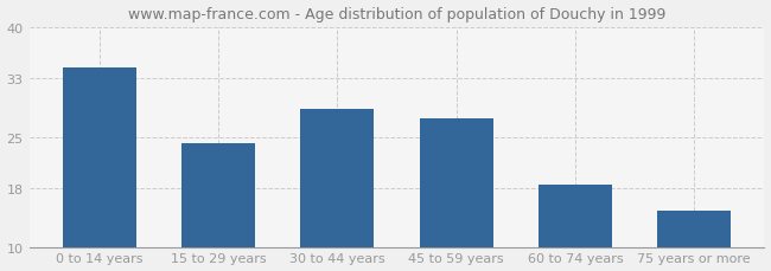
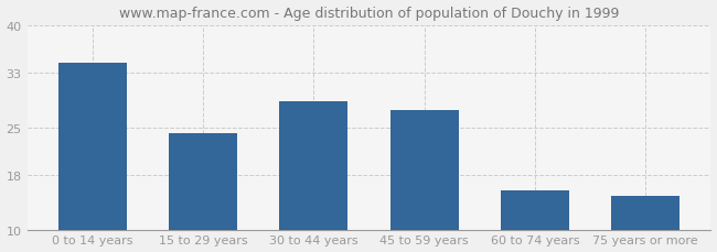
60 to 74 years: 18.5 -> 15.8
